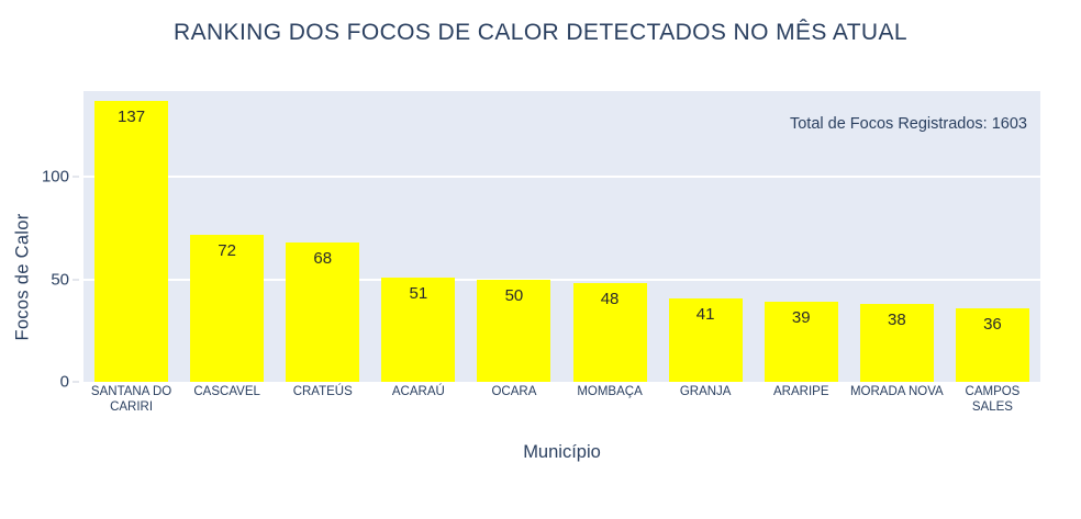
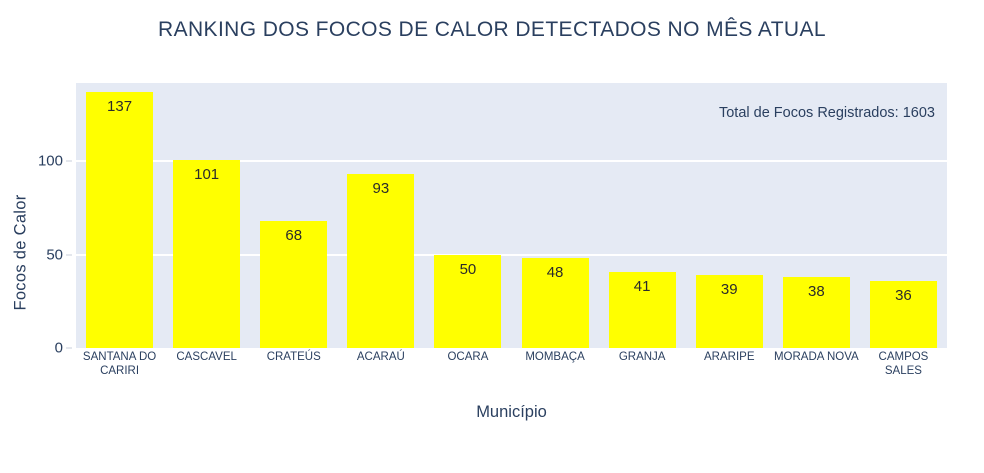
CASCAVEL: 72 -> 101
ACARAÚ: 51 -> 93
